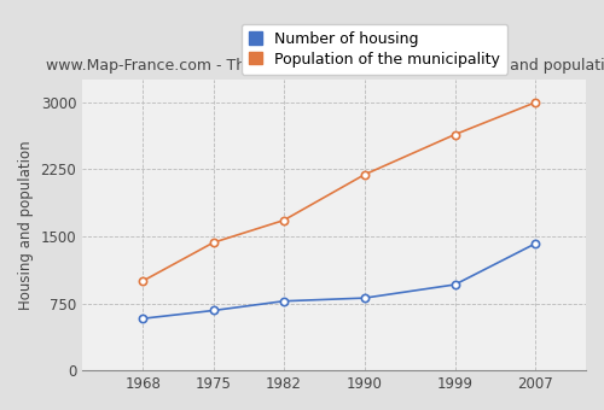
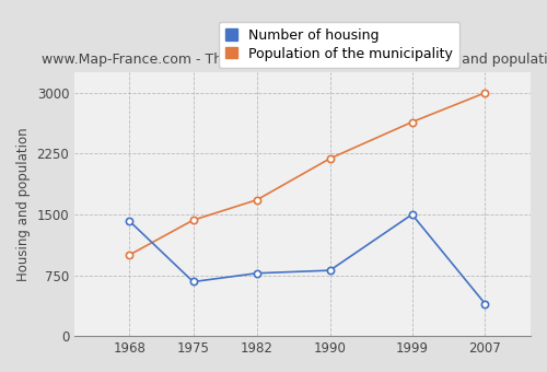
Number of housing/1968: 580 -> 1420
Number of housing/1999: 960 -> 1500
Number of housing/2007: 1420 -> 400
